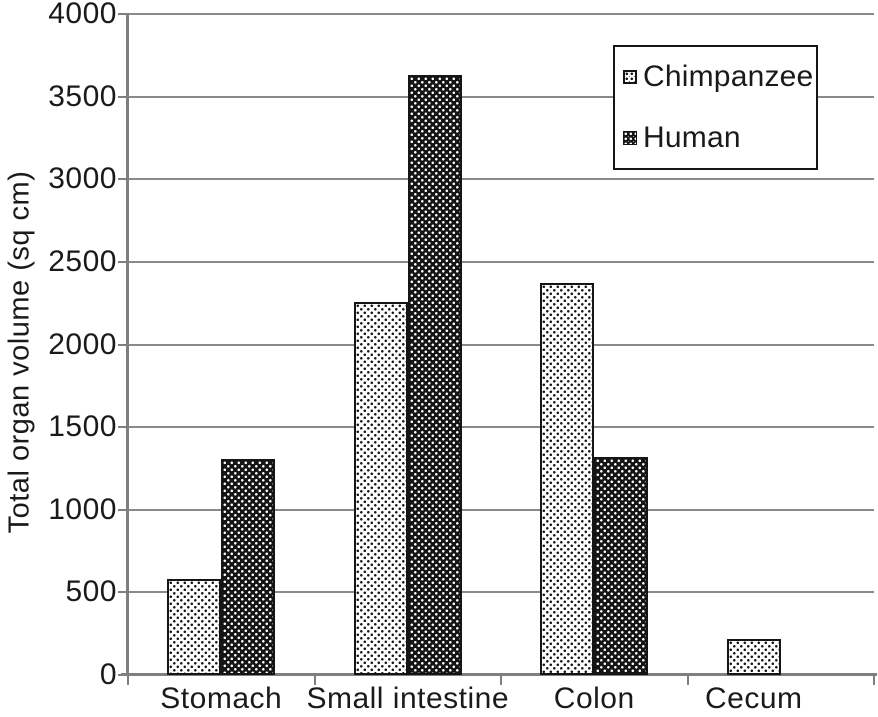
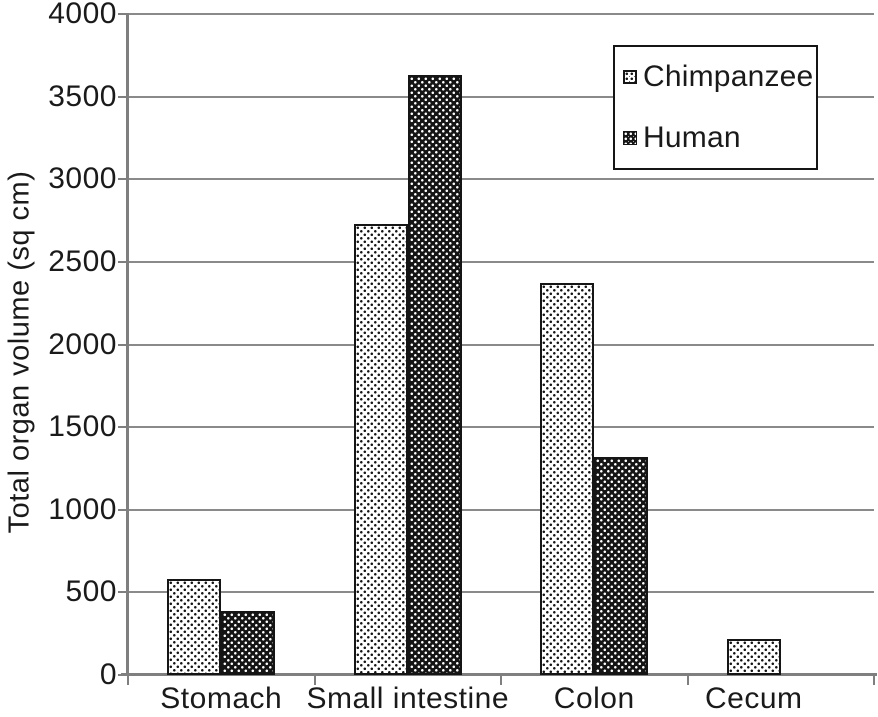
Human/Stomach: 1310 -> 380
Chimpanzee/Small intestine: 2260 -> 2730
